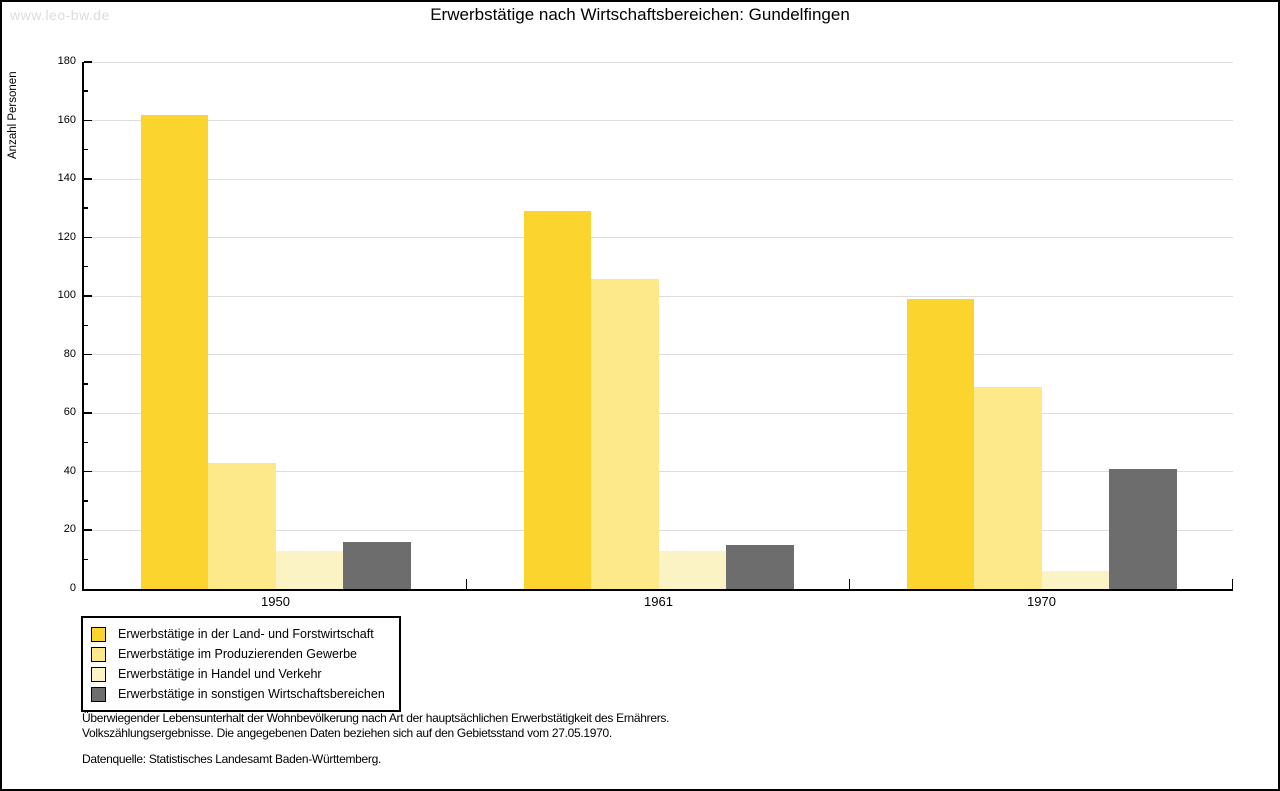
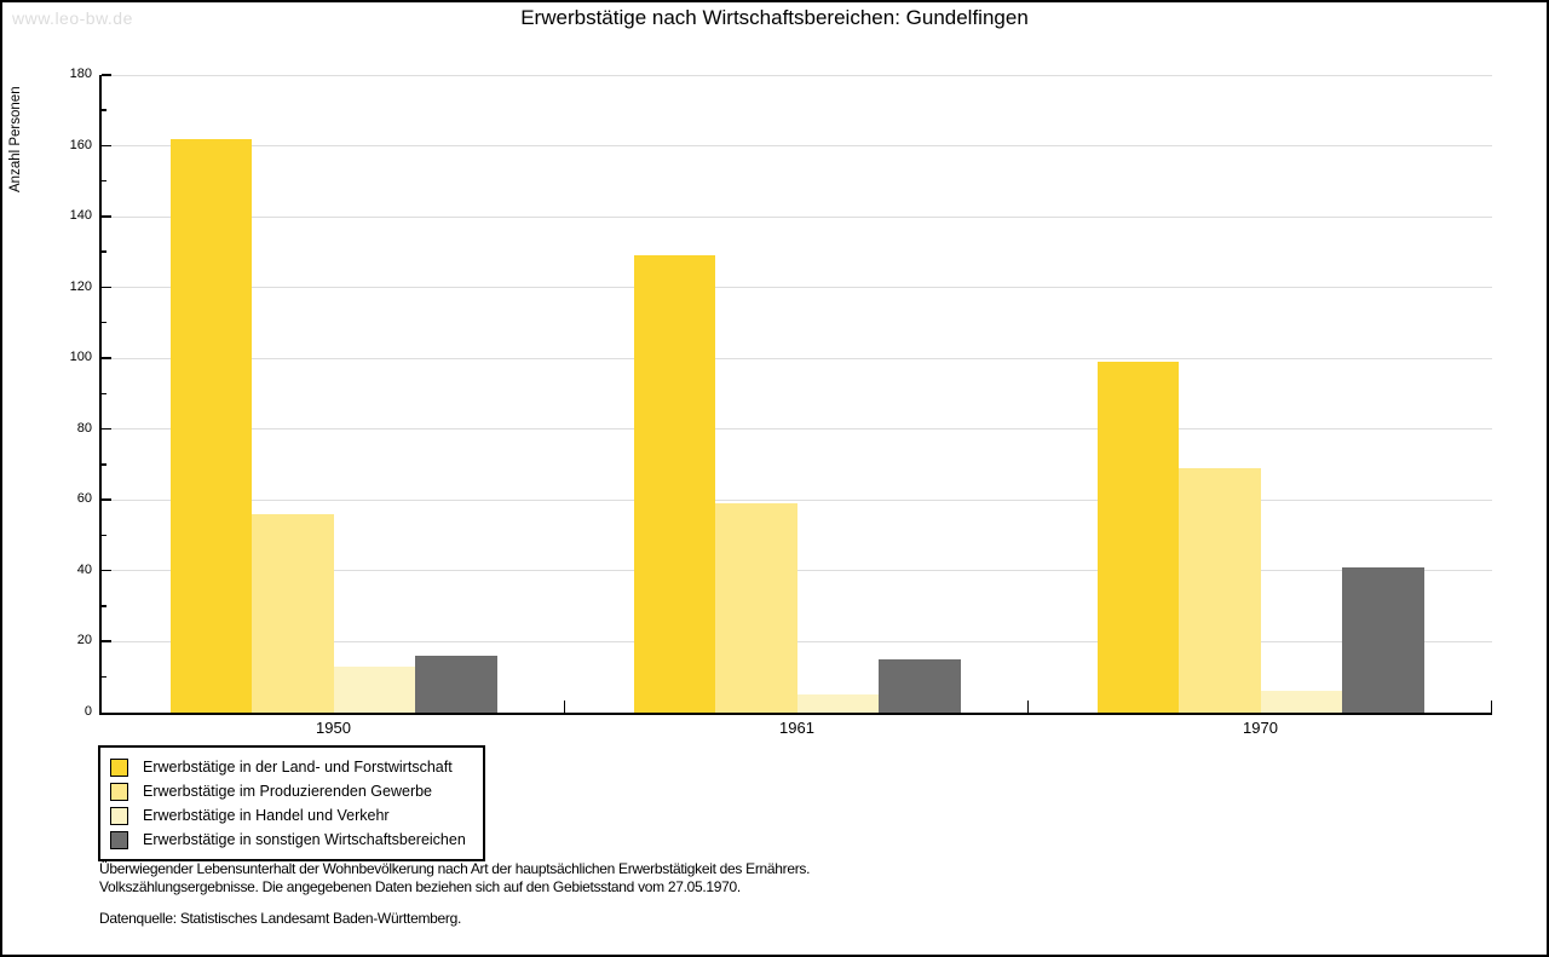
Erwerbstätige im Produzierenden Gewerbe/1950: 43 -> 56
Erwerbstätige im Produzierenden Gewerbe/1961: 106 -> 59
Erwerbstätige in Handel und Verkehr/1961: 13 -> 5
